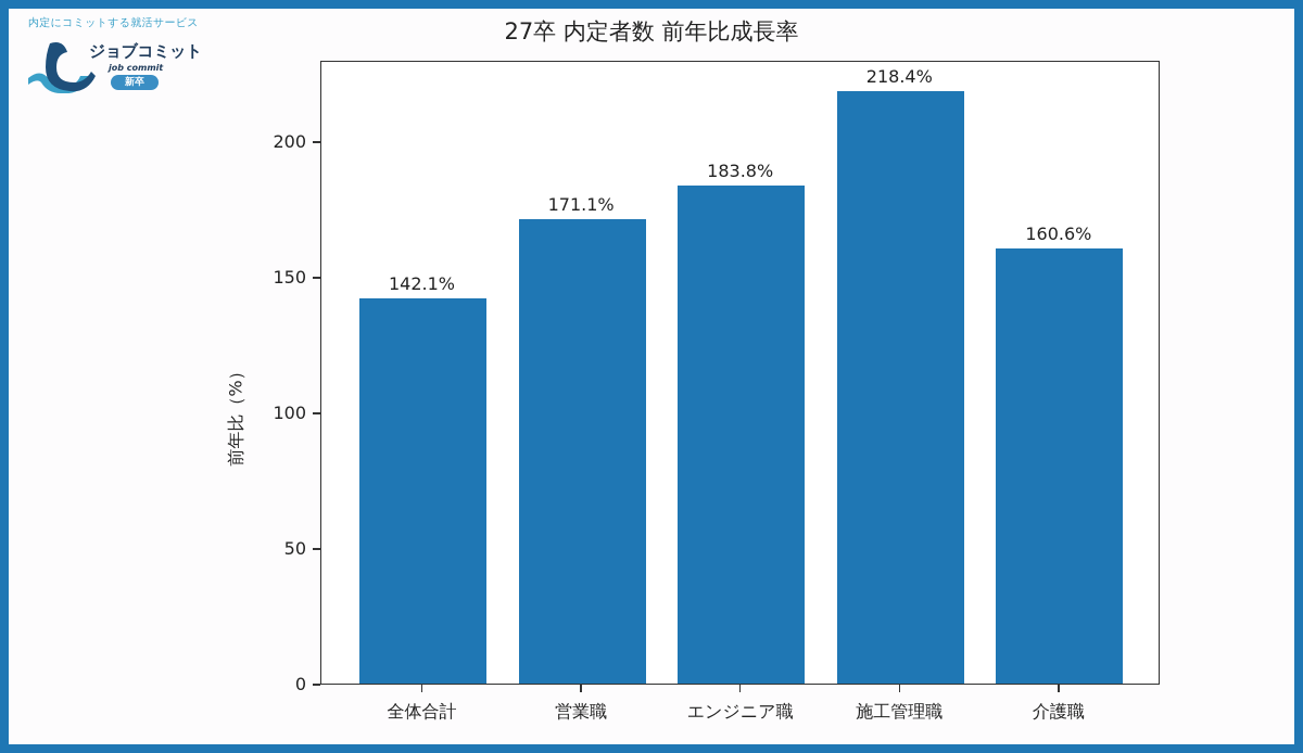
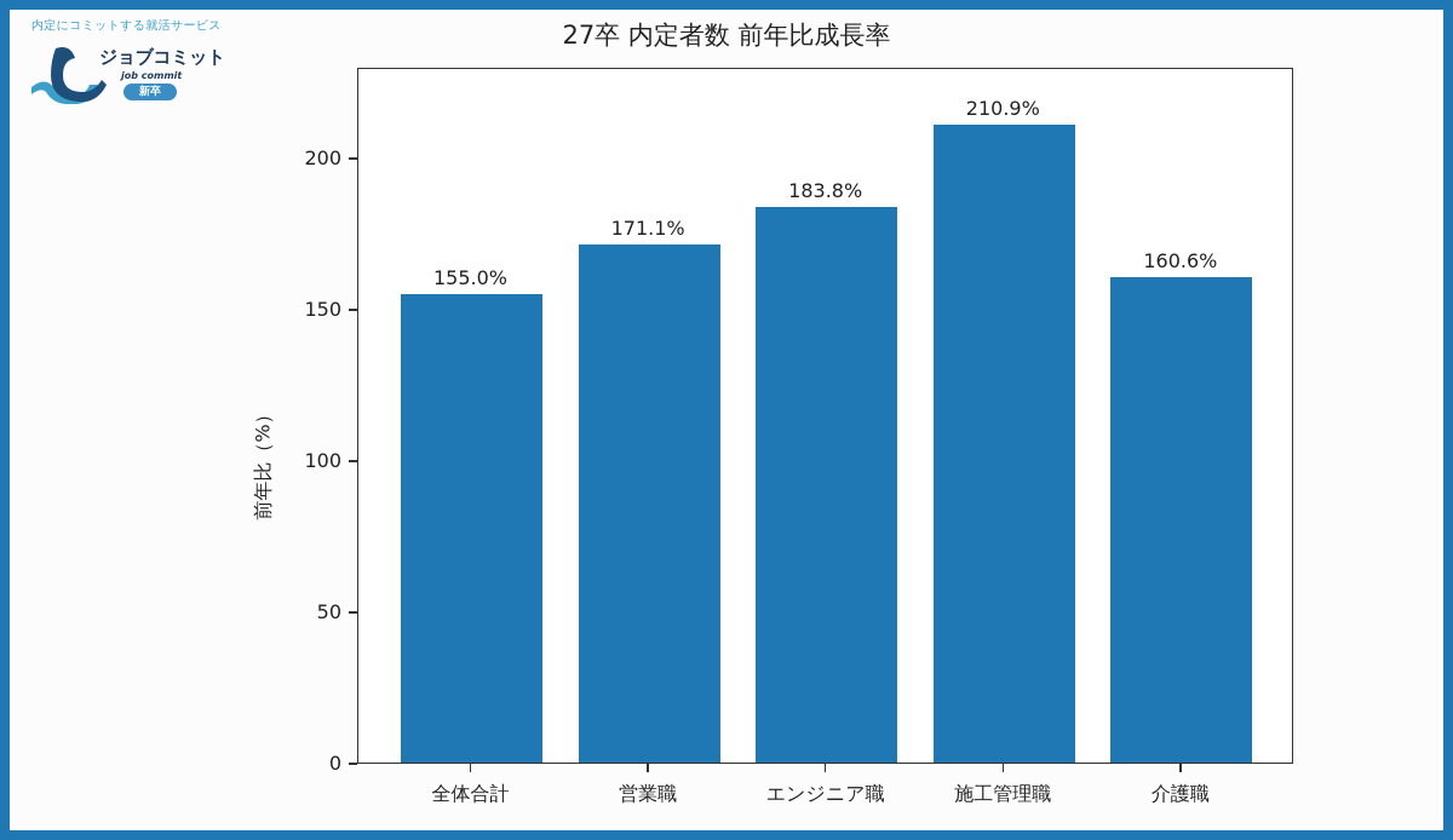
全体合計: 142.1% -> 155.0%
施工管理職: 218.4% -> 210.9%
